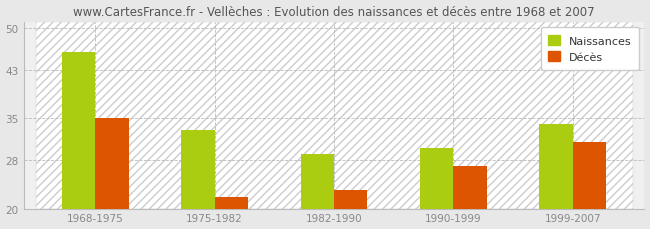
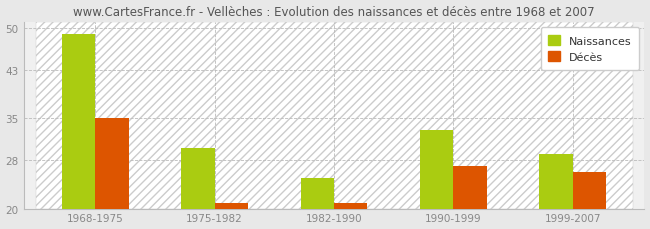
Naissances/1968-1975: 46 -> 49
Naissances/1975-1982: 33 -> 30
Décès/1975-1982: 22 -> 21
Naissances/1982-1990: 29 -> 25
Décès/1982-1990: 23 -> 21
Naissances/1990-1999: 30 -> 33
Naissances/1999-2007: 34 -> 29
Décès/1999-2007: 31 -> 26
